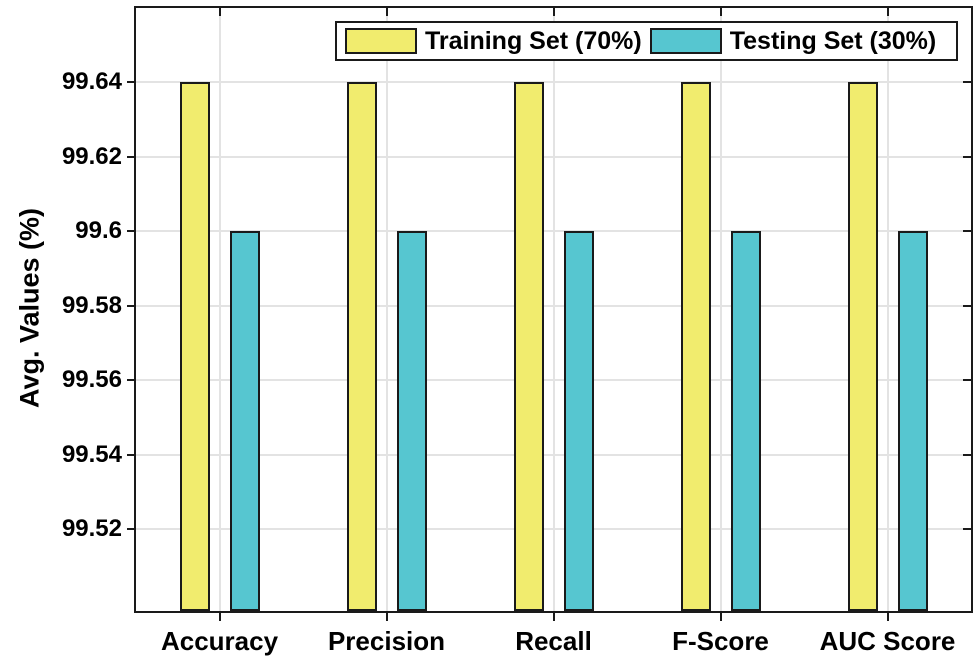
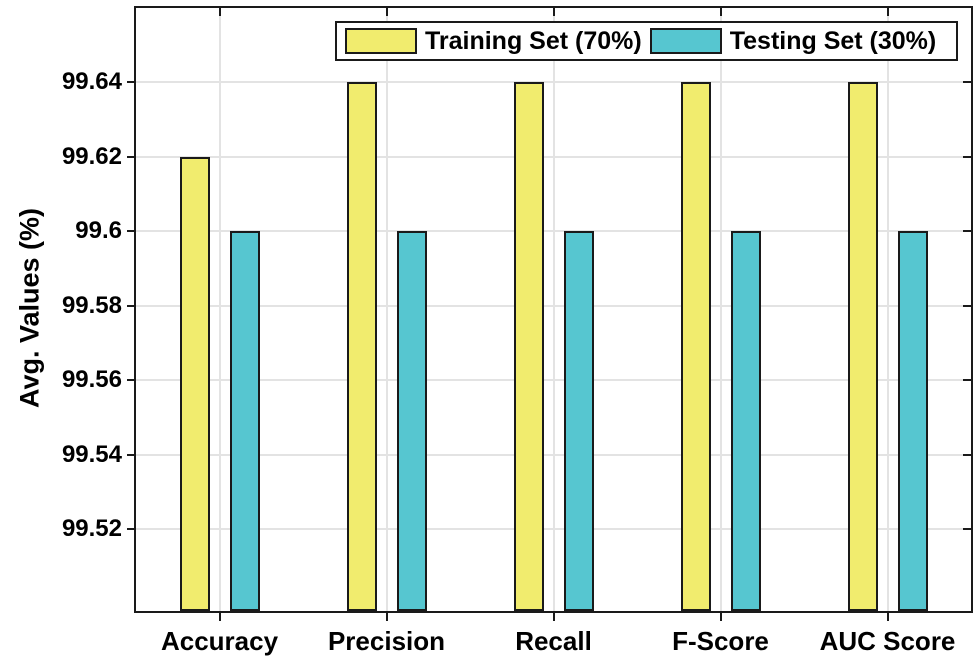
Training Set (70%)/Accuracy: 99.64 -> 99.62
